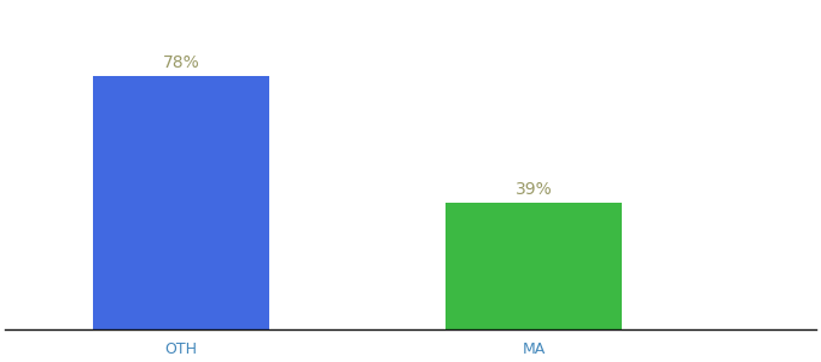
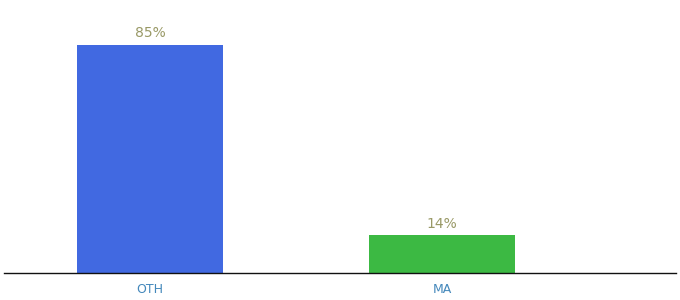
OTH: 78% -> 85%
MA: 39% -> 14%
